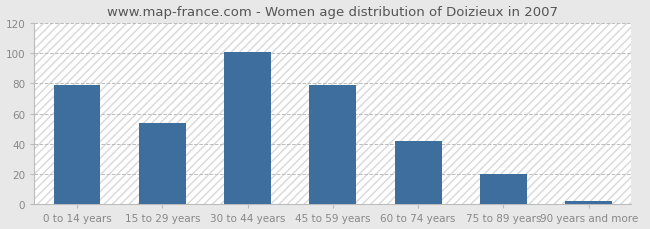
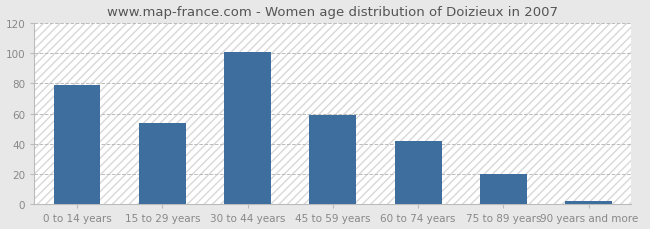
45 to 59 years: 79 -> 59
